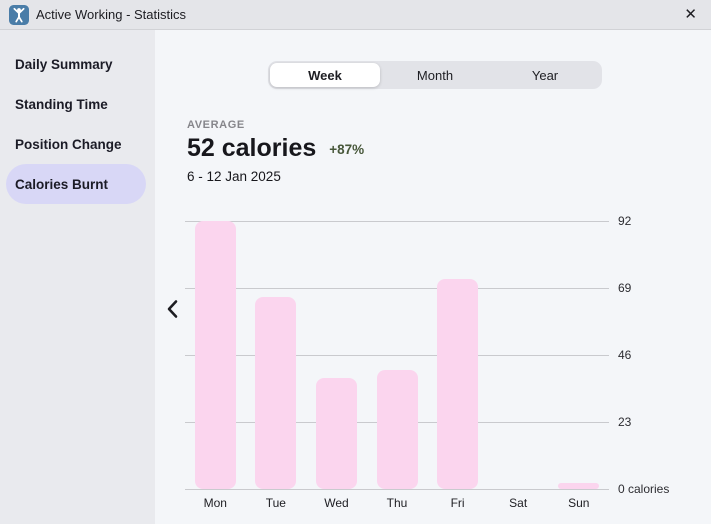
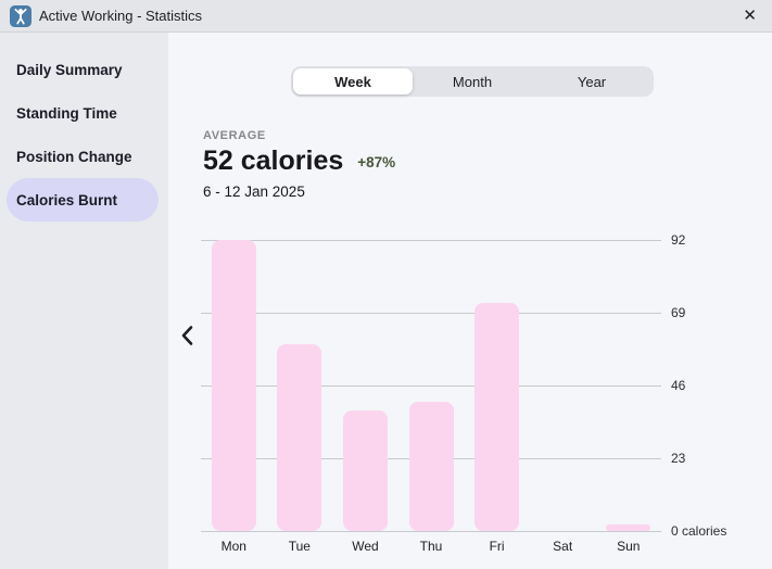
Tue: 66 -> 59
